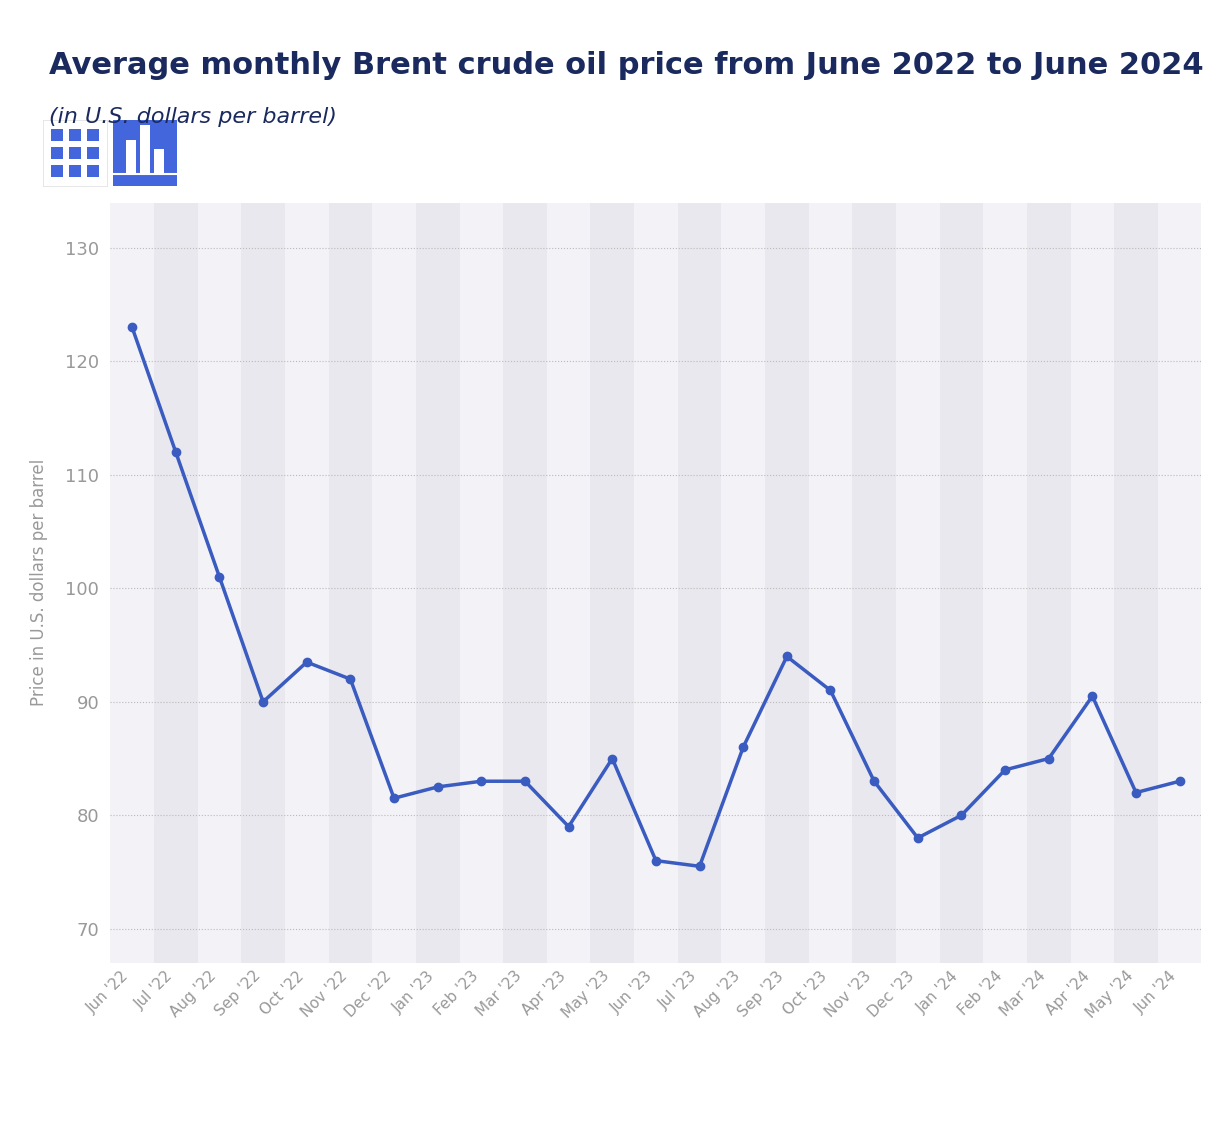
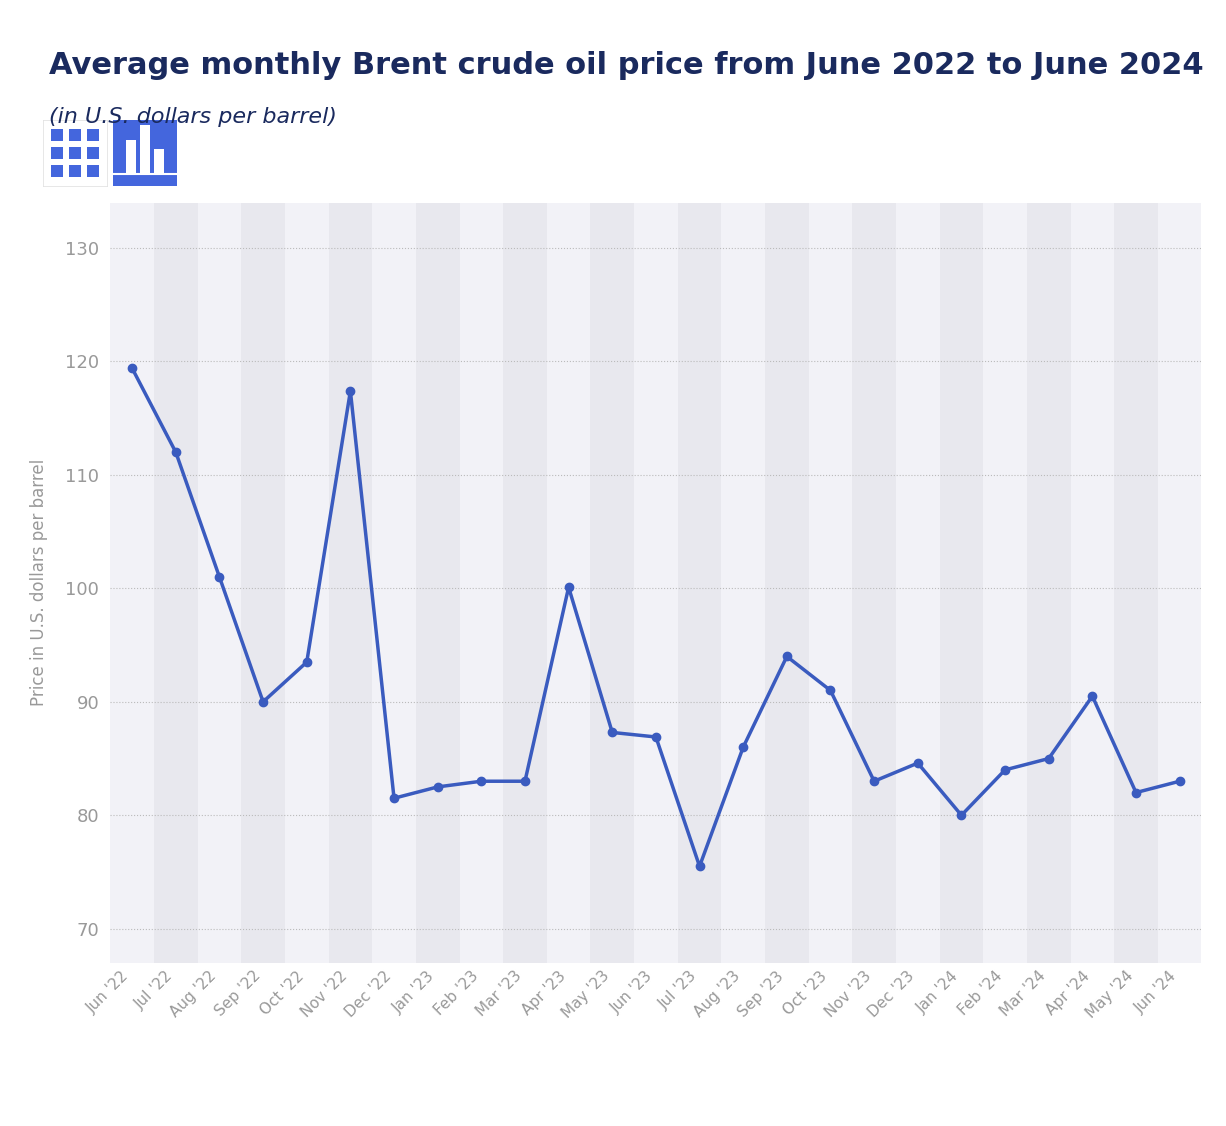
Jun '22: 123.0 -> 119.4
Nov '22: 92.0 -> 117.4
Apr '23: 79.0 -> 100.1
May '23: 85.0 -> 87.3
Jun '23: 76.0 -> 86.9
Dec '23: 78.0 -> 84.6
